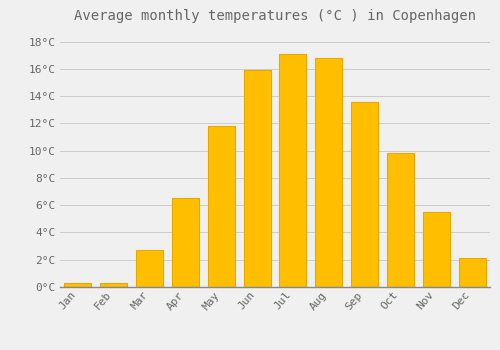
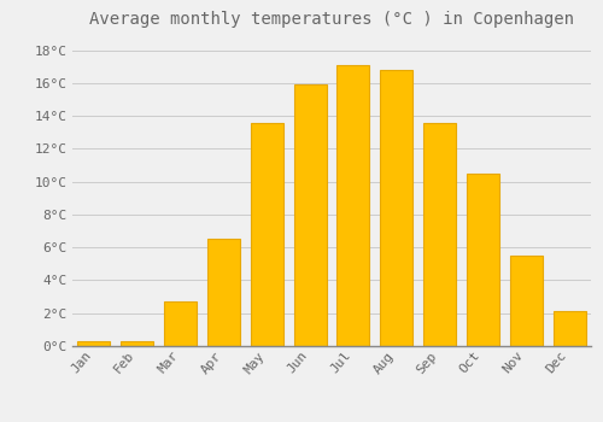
May: 11.8°C -> 13.6°C
Oct: 9.8°C -> 10.5°C
